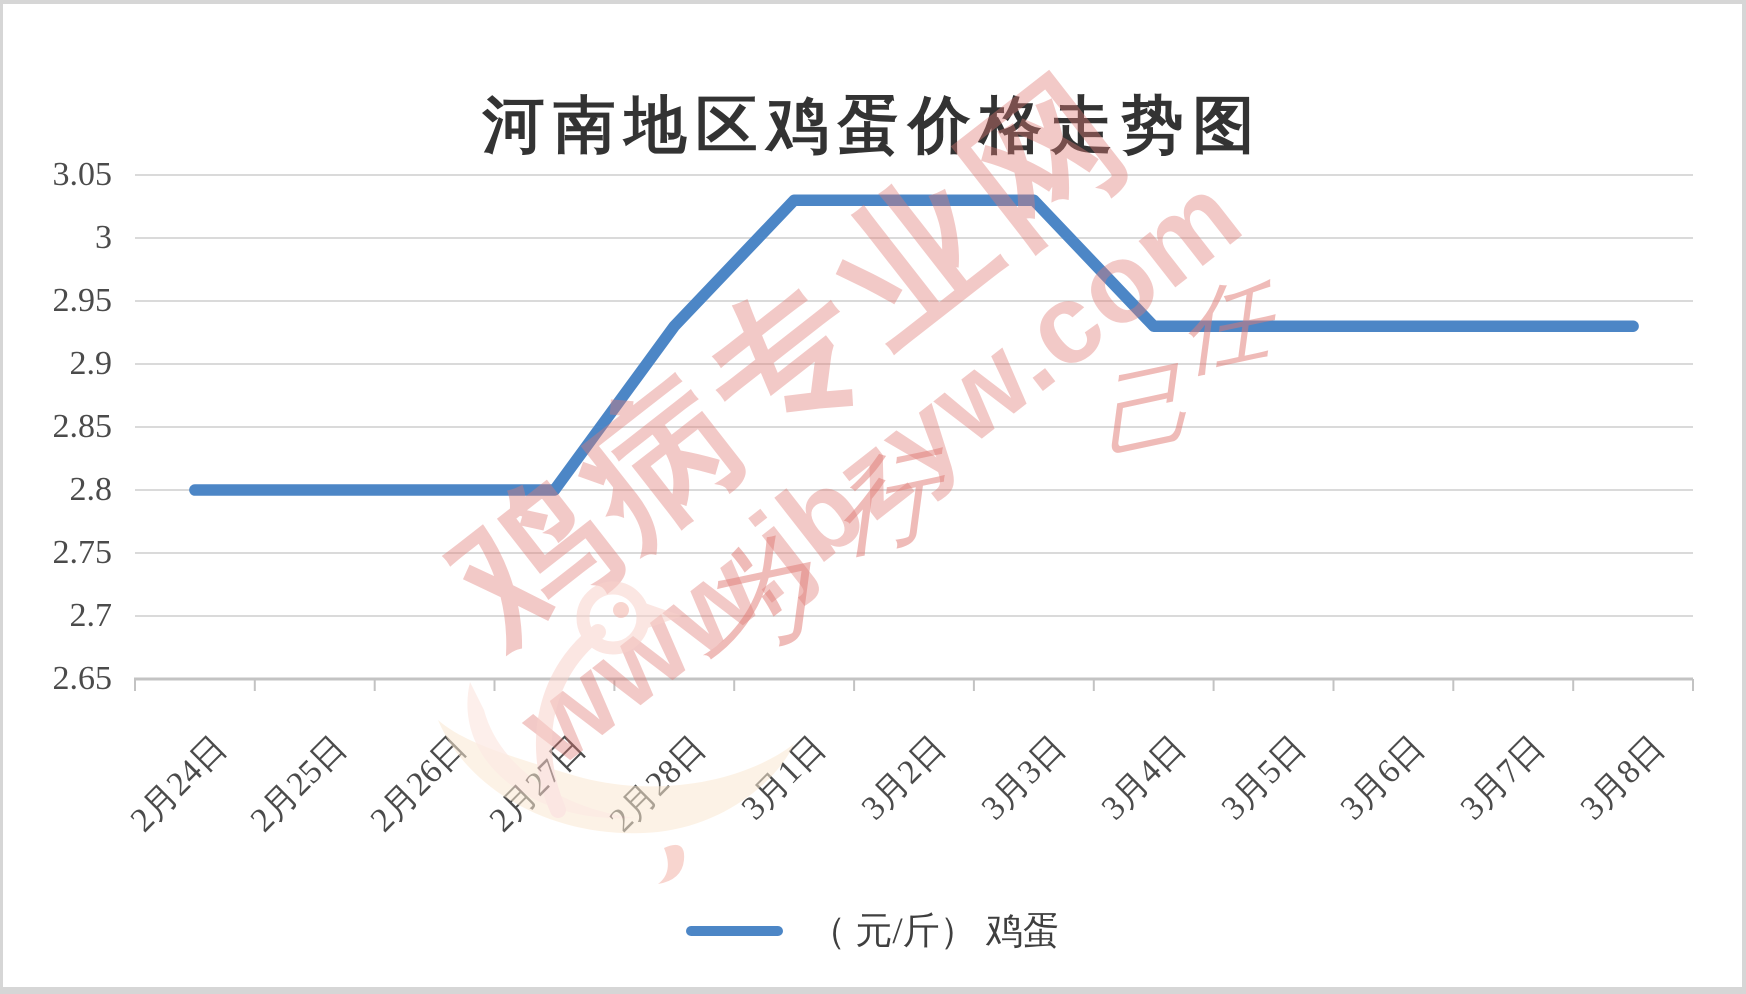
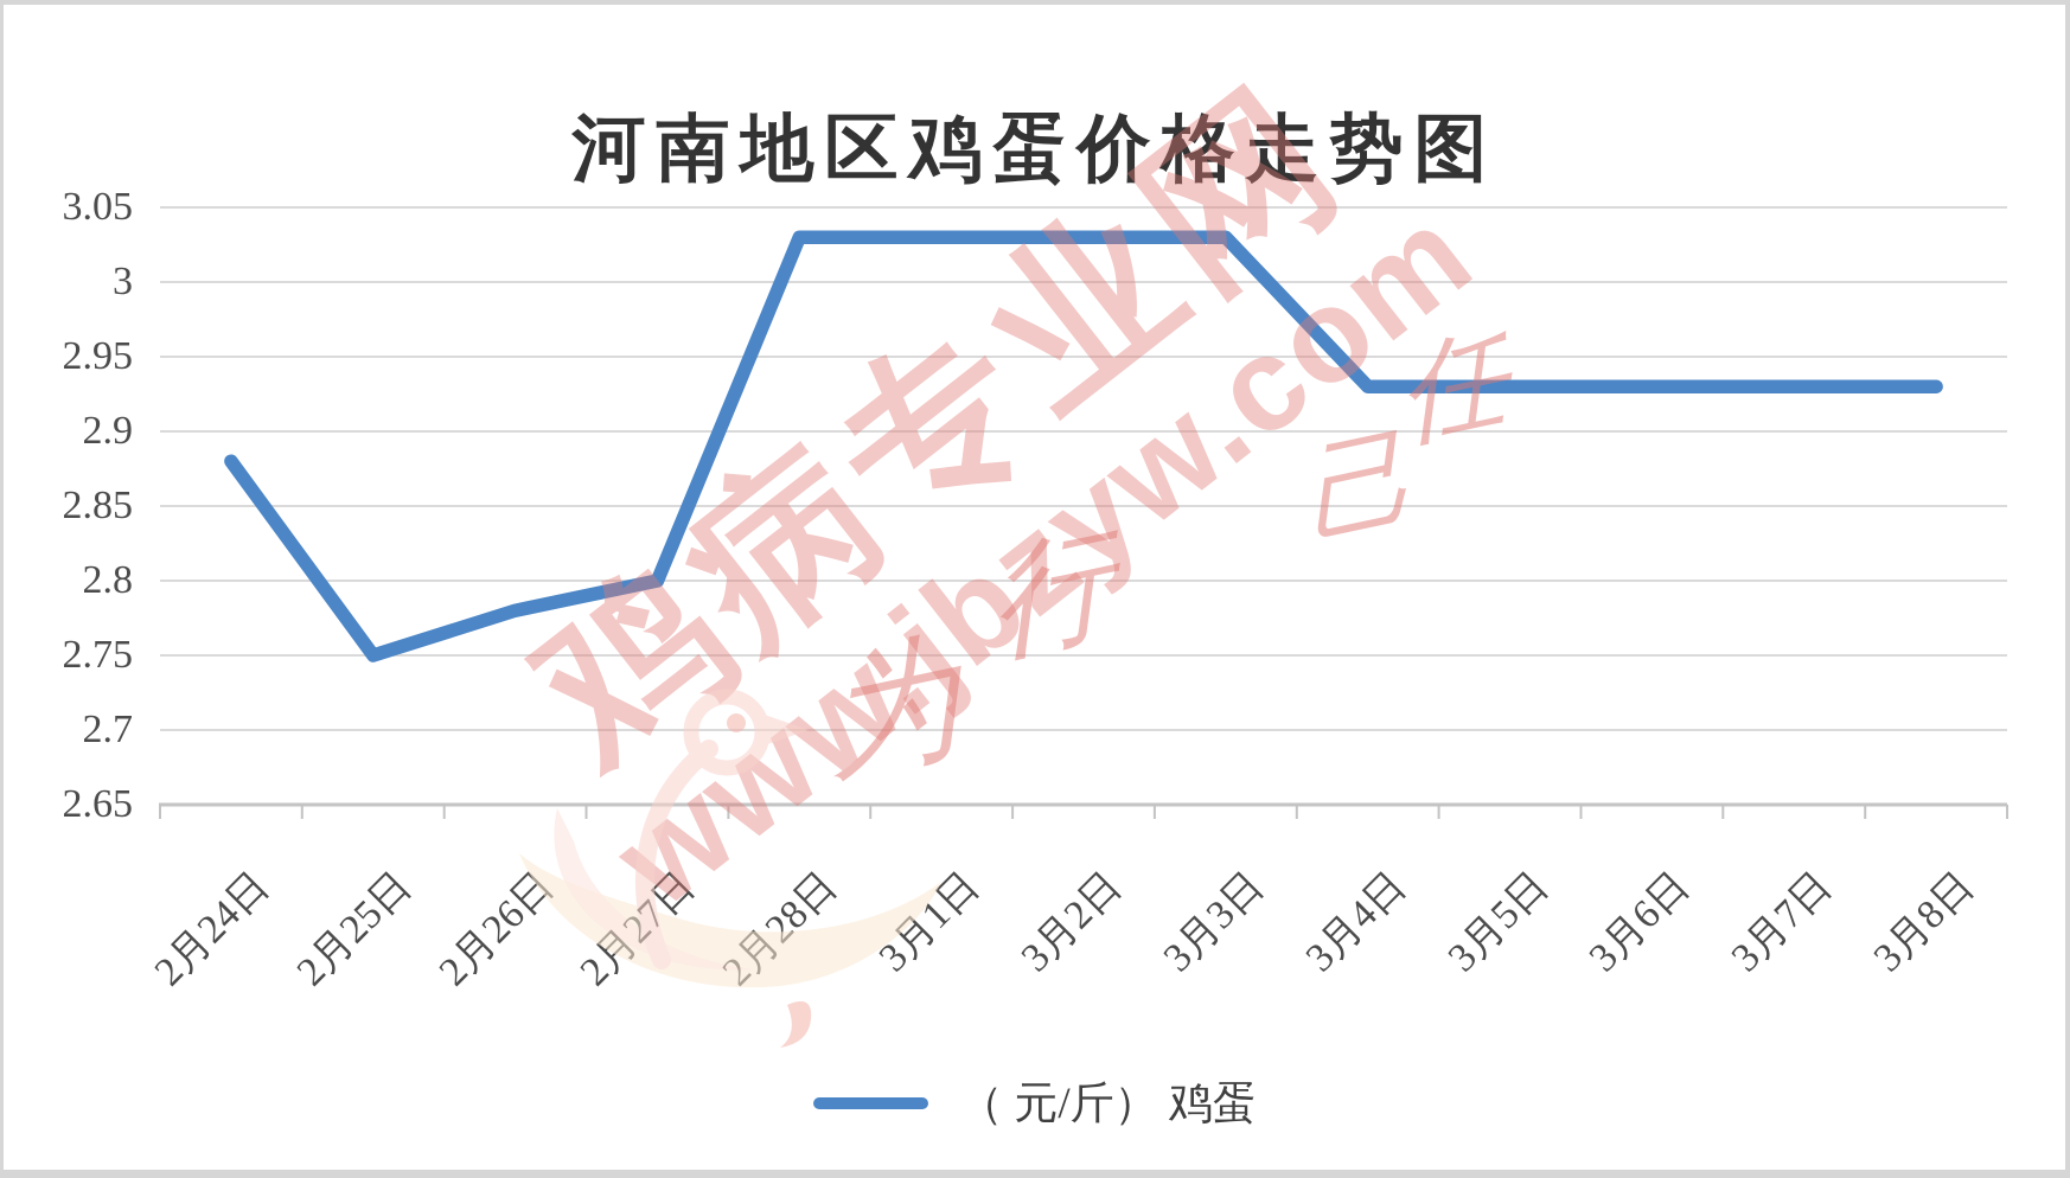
2月24日: 2.80 -> 2.88
2月25日: 2.80 -> 2.75
2月26日: 2.80 -> 2.78
2月28日: 2.93 -> 3.03
